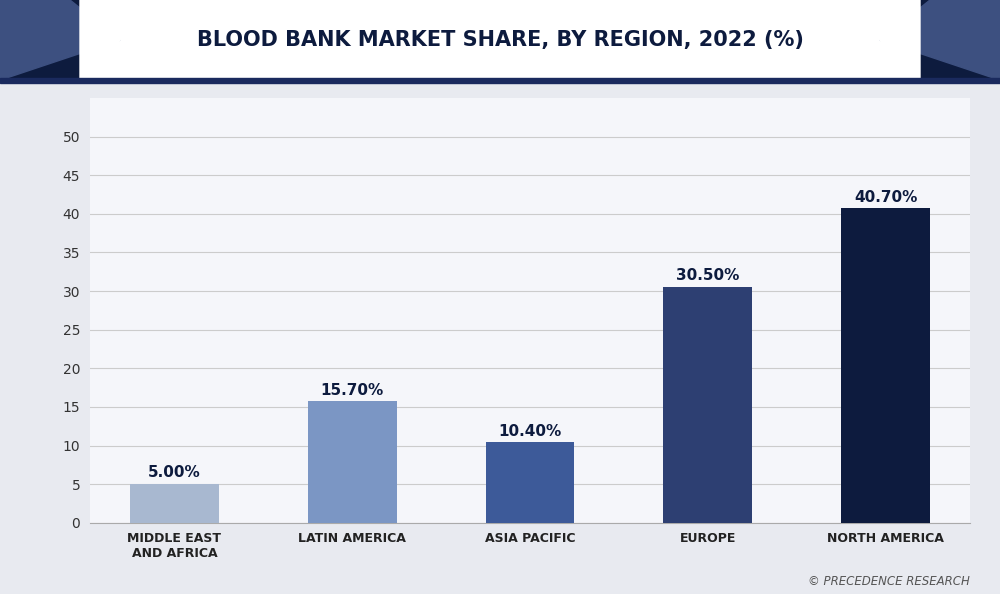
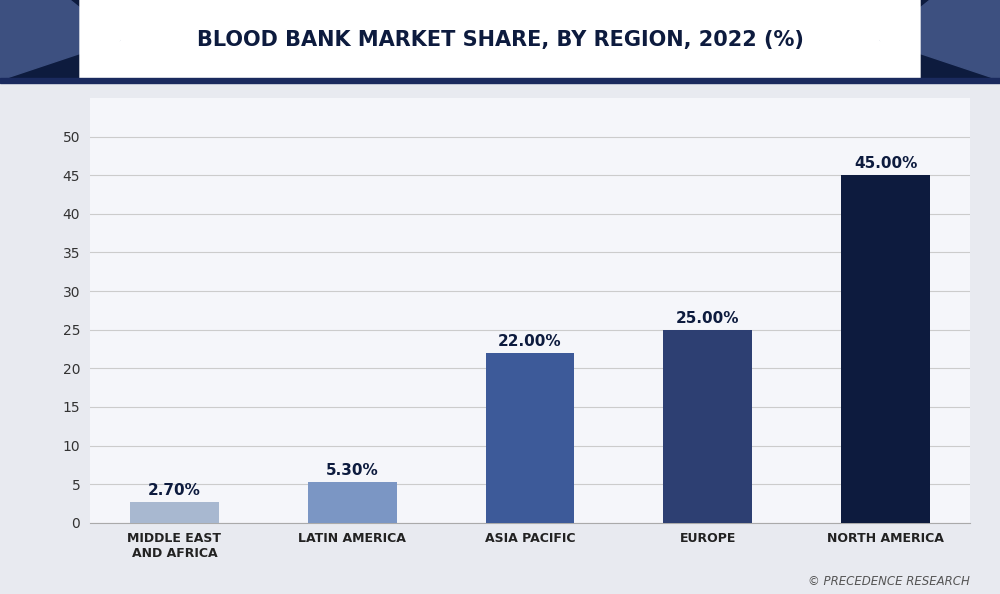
MIDDLE EAST AND AFRICA: 5.00% -> 2.70%
LATIN AMERICA: 15.70% -> 5.30%
ASIA PACIFIC: 10.40% -> 22.00%
EUROPE: 30.50% -> 25.00%
NORTH AMERICA: 40.70% -> 45.00%
